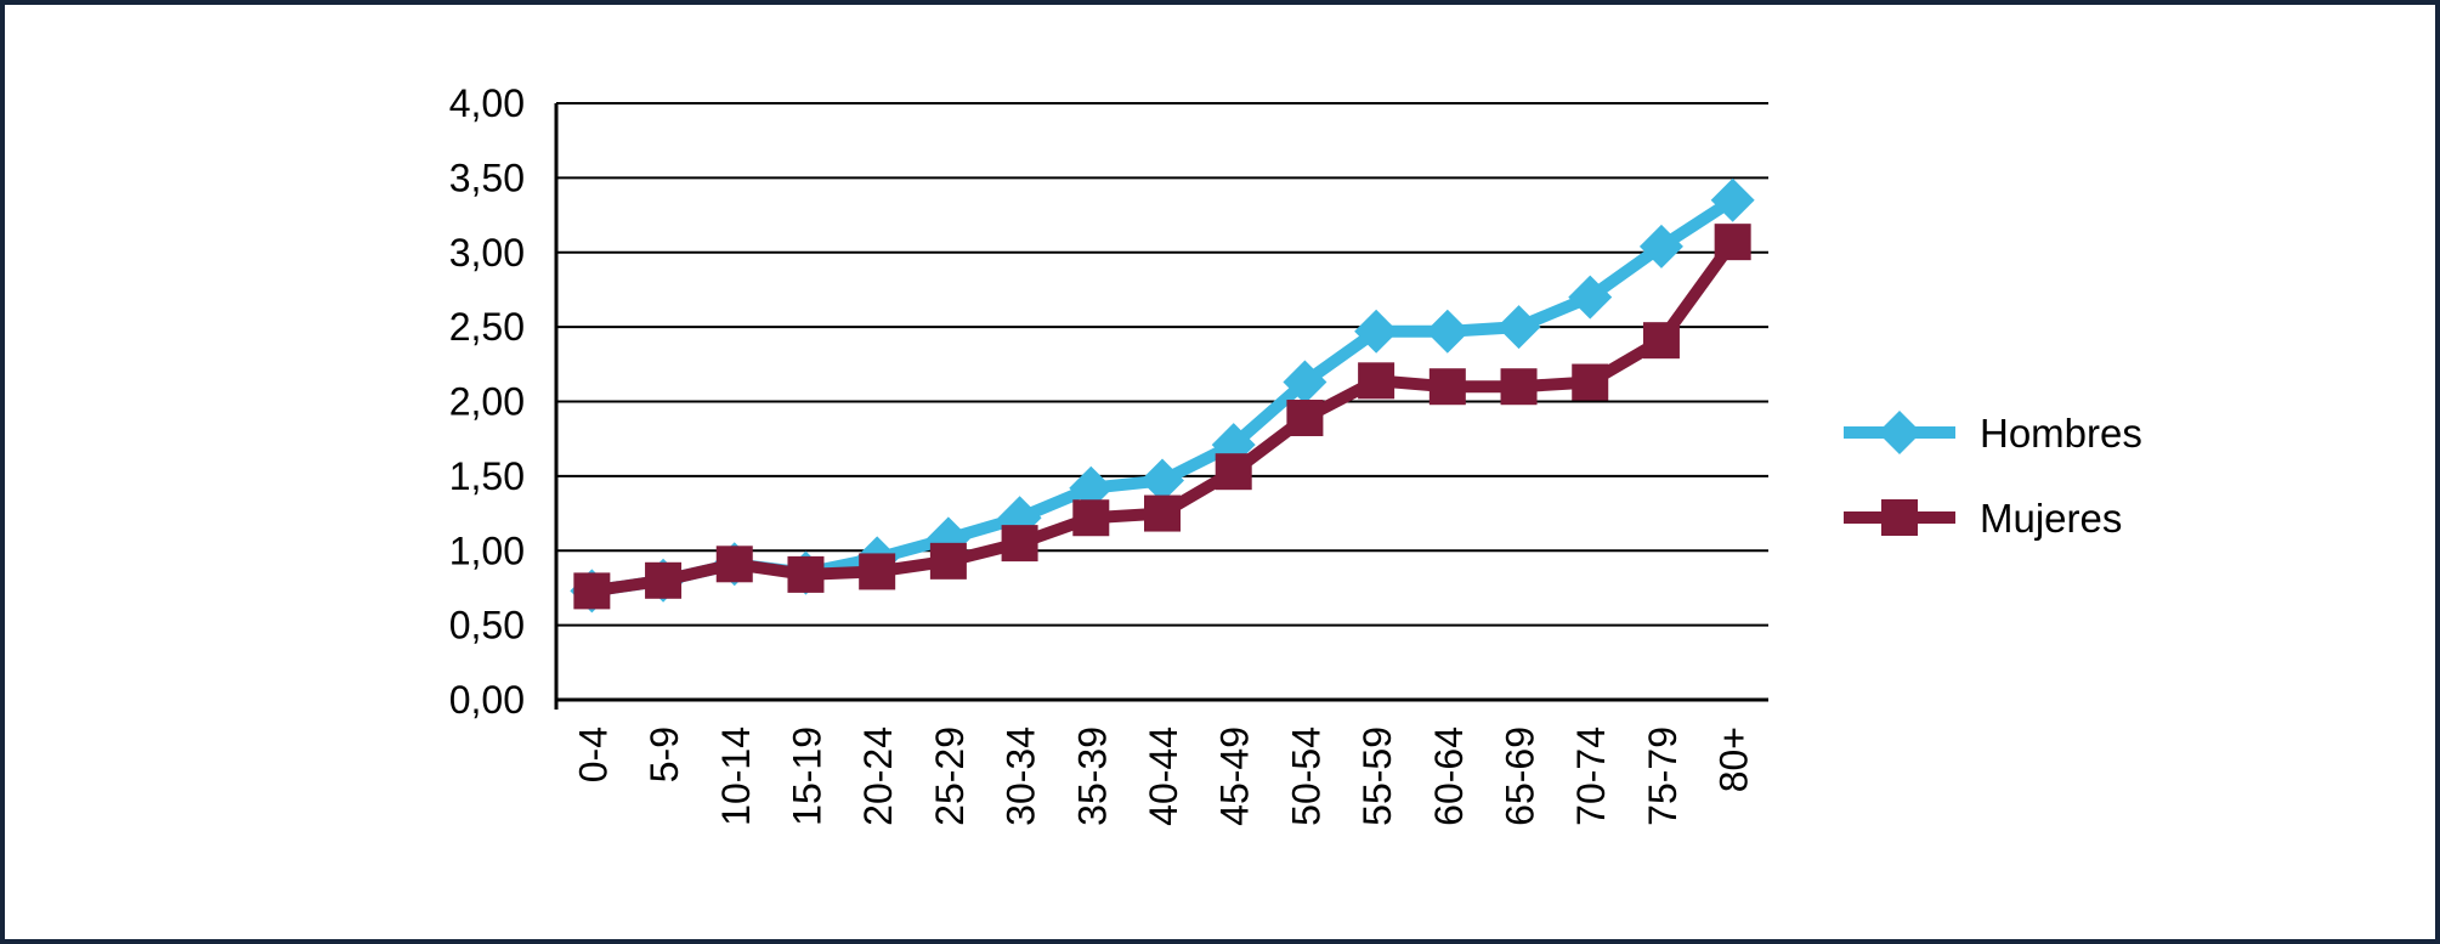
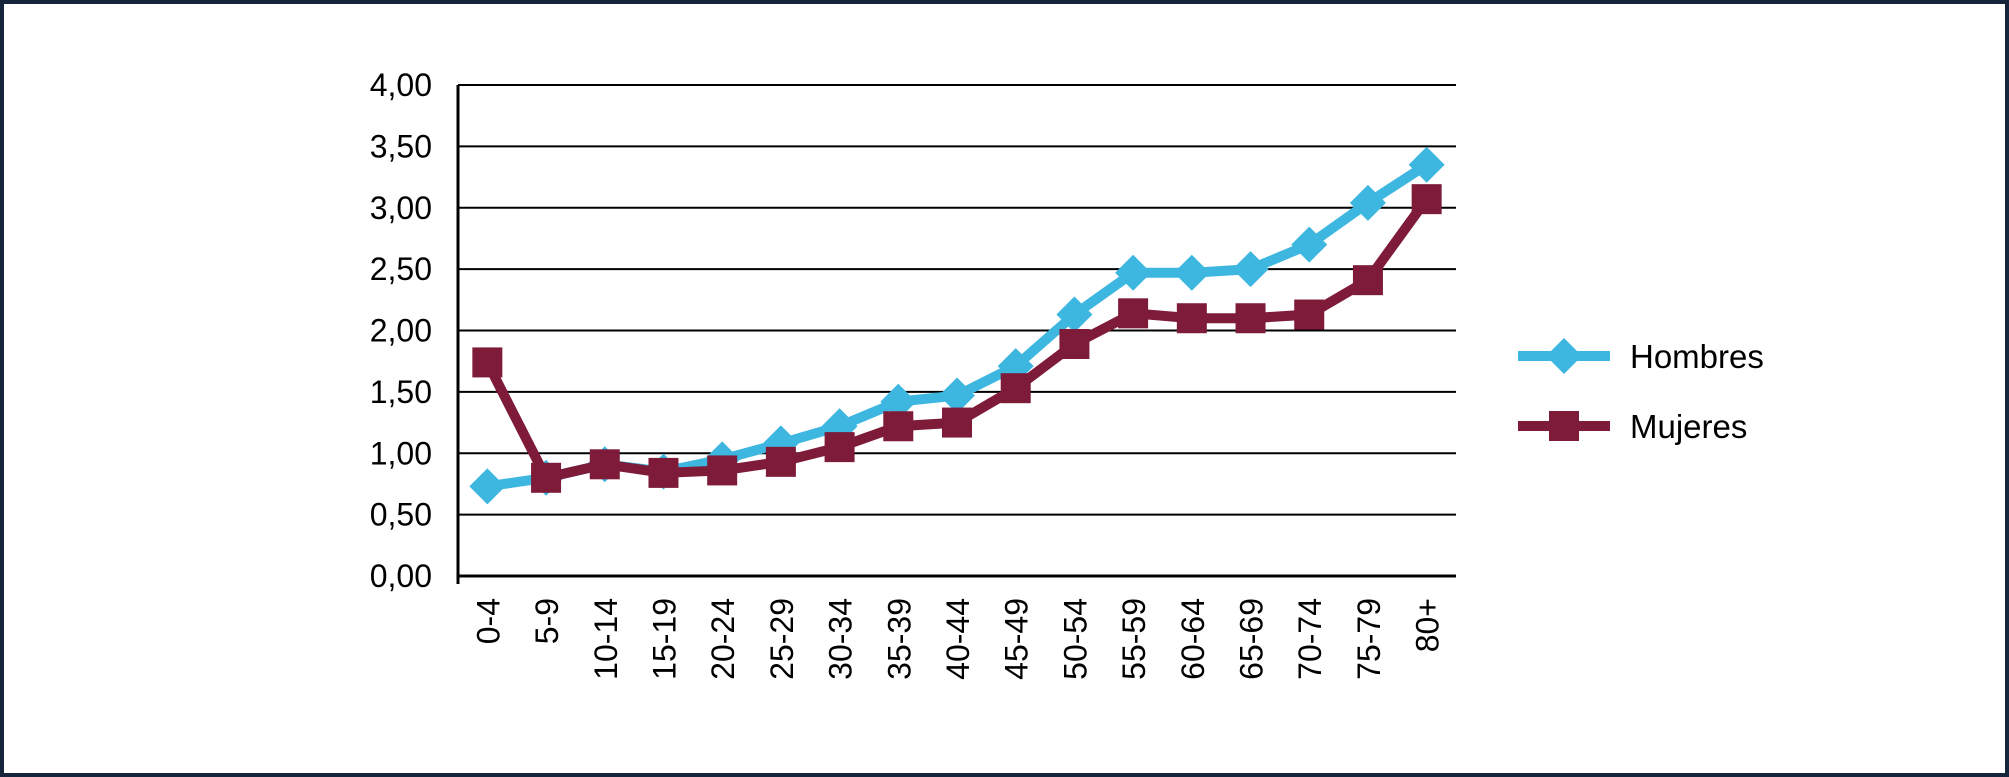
Mujeres/0-4: 0,73 -> 1,74
